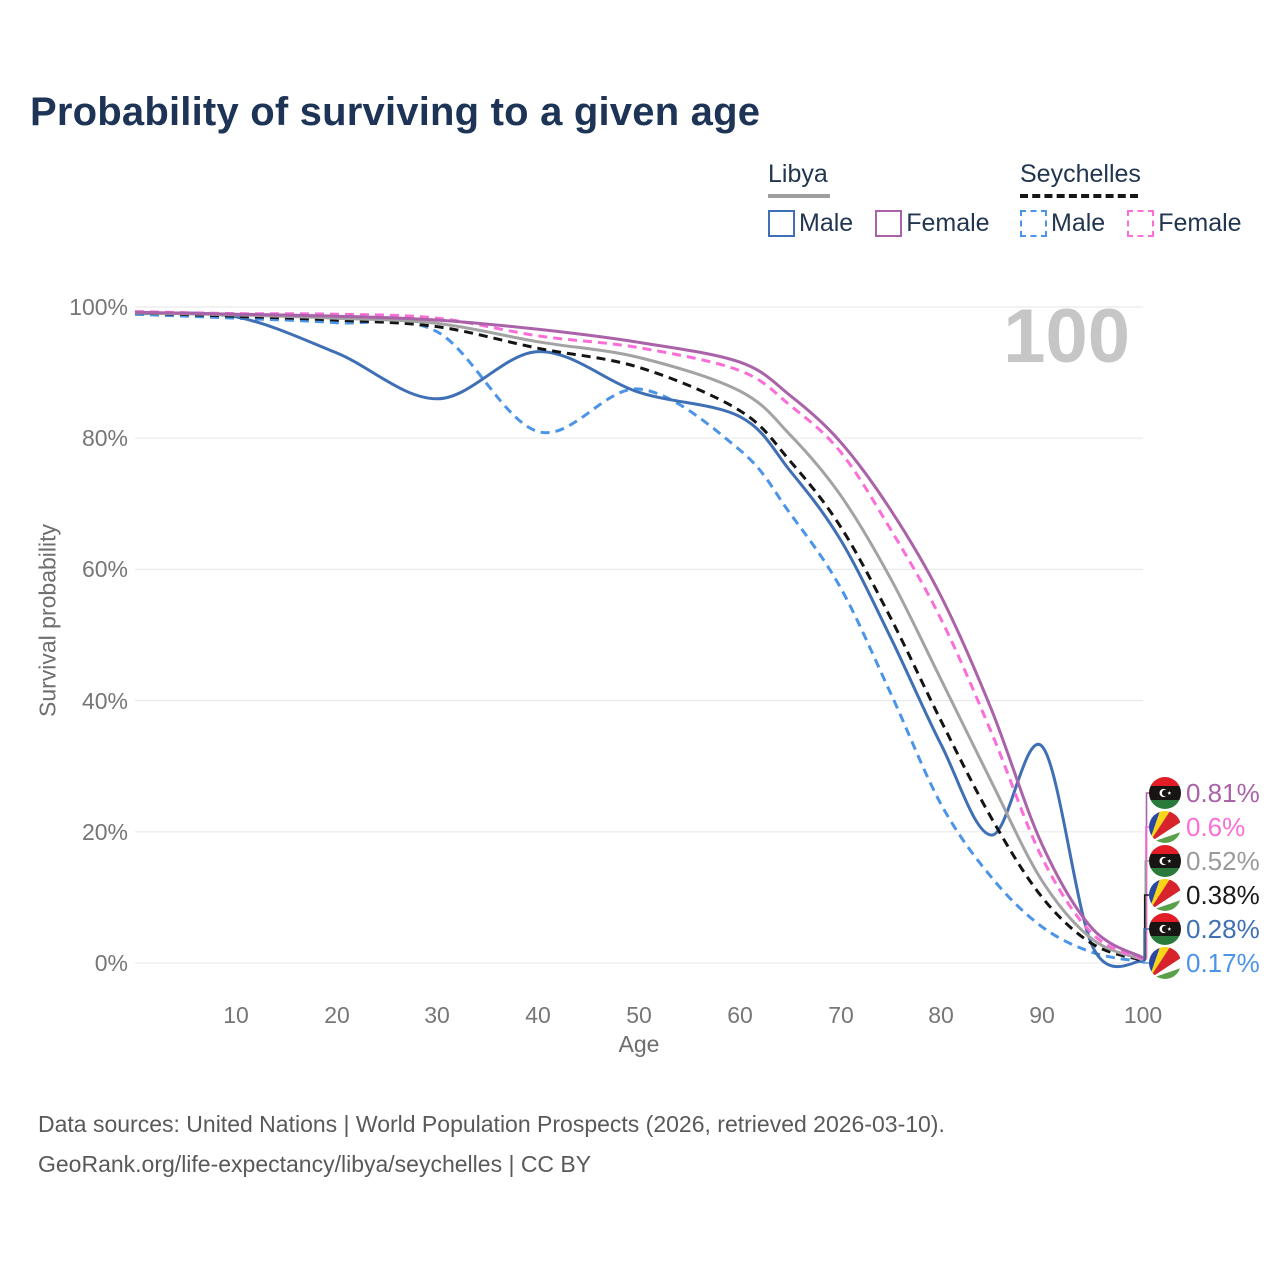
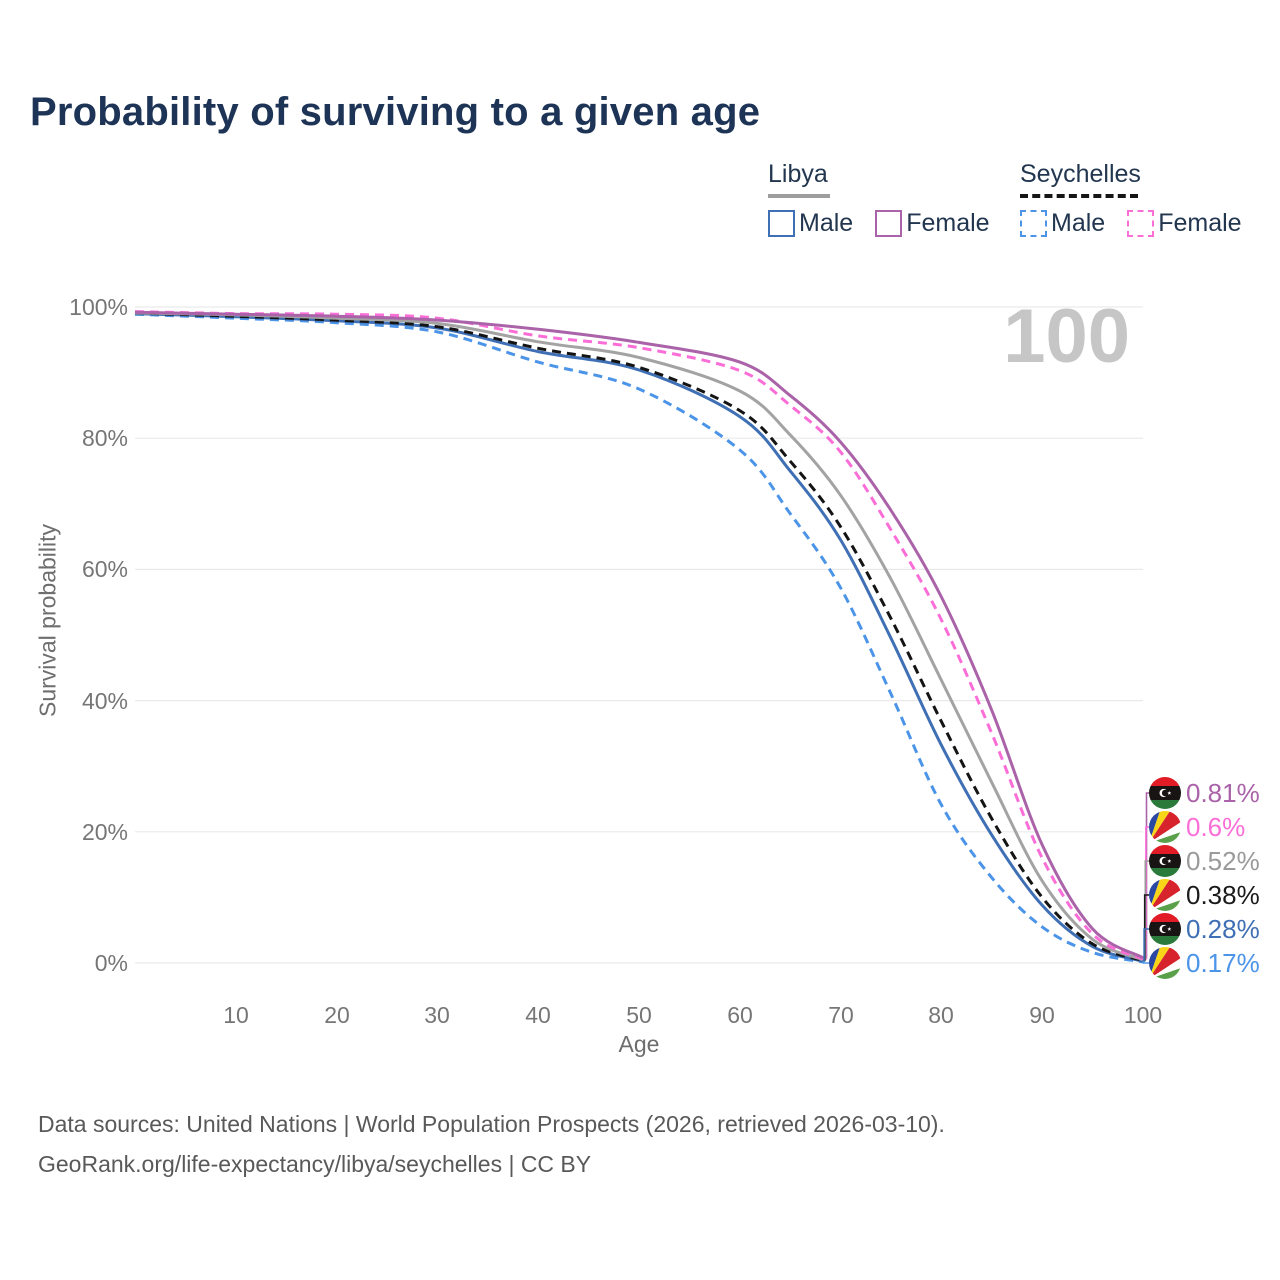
Libya Male/20: 93% -> 98%
Libya Male/30: 86% -> 97%
Seychelles Male/40: 81% -> 92%
Libya Male/50: 87% -> 90%
Libya Male/90: 33% -> 9%
